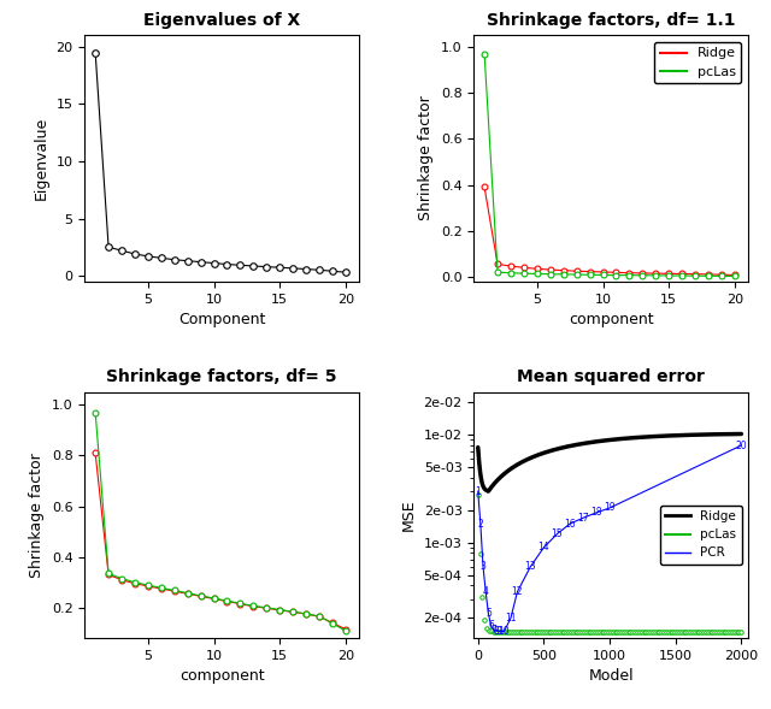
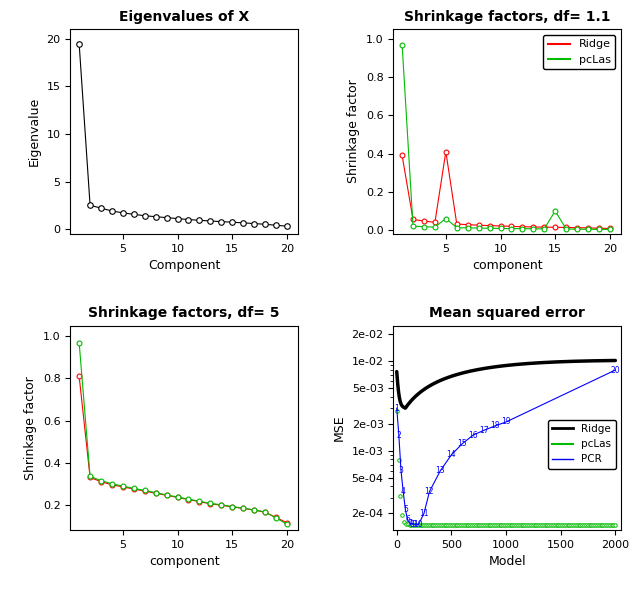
Shrinkage factors, df= 1.1/Ridge/5: 0.04 -> 0.41
Shrinkage factors, df= 1.1/pcLas/5: 0.01 -> 0.06
Shrinkage factors, df= 1.1/pcLas/15: 0.01 -> 0.10
